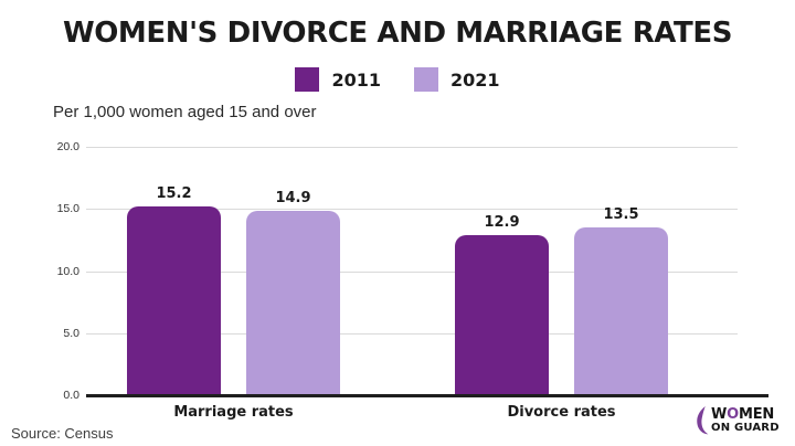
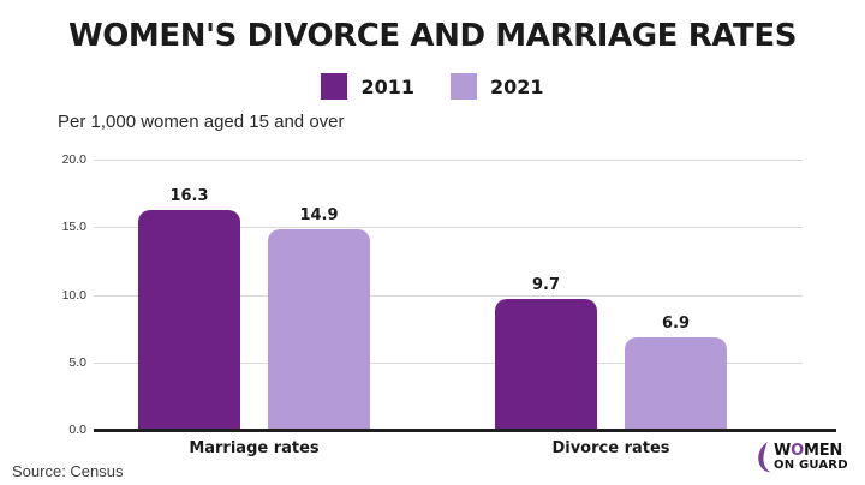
2011/Marriage rates: 15.2 -> 16.3
2011/Divorce rates: 12.9 -> 9.7
2021/Divorce rates: 13.5 -> 6.9
